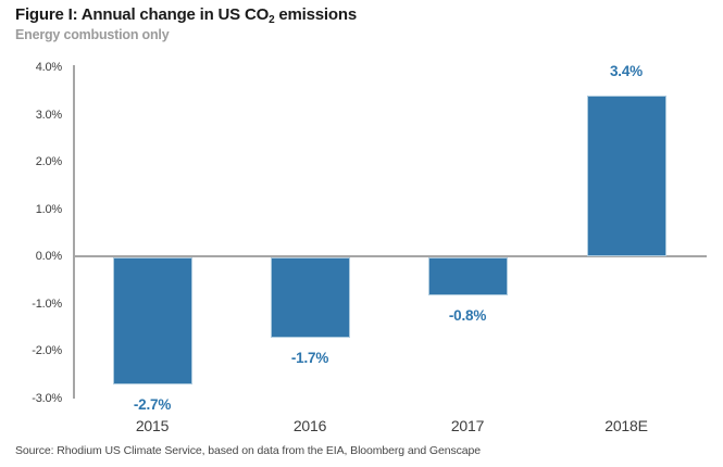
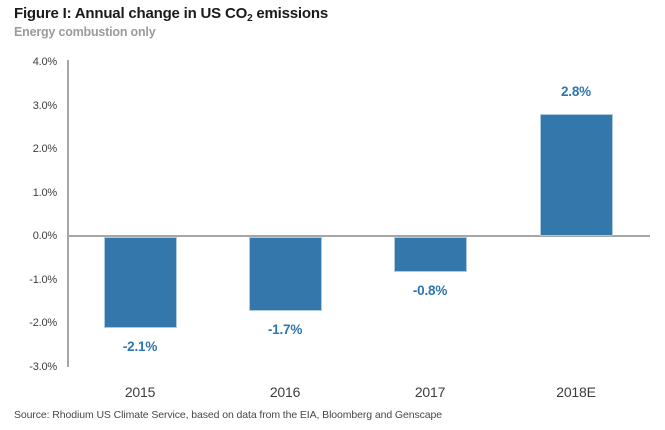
2015: -2.7% -> -2.1%
2018E: 3.4% -> 2.8%
